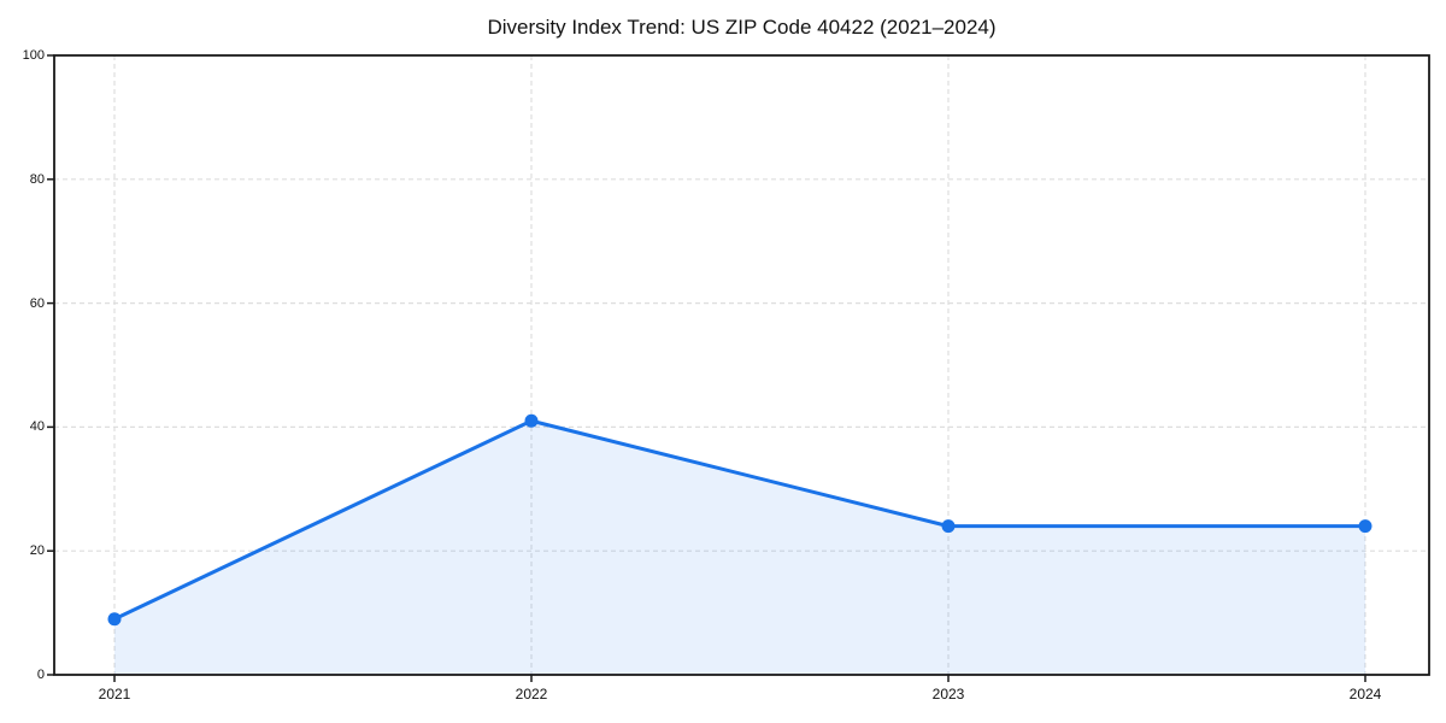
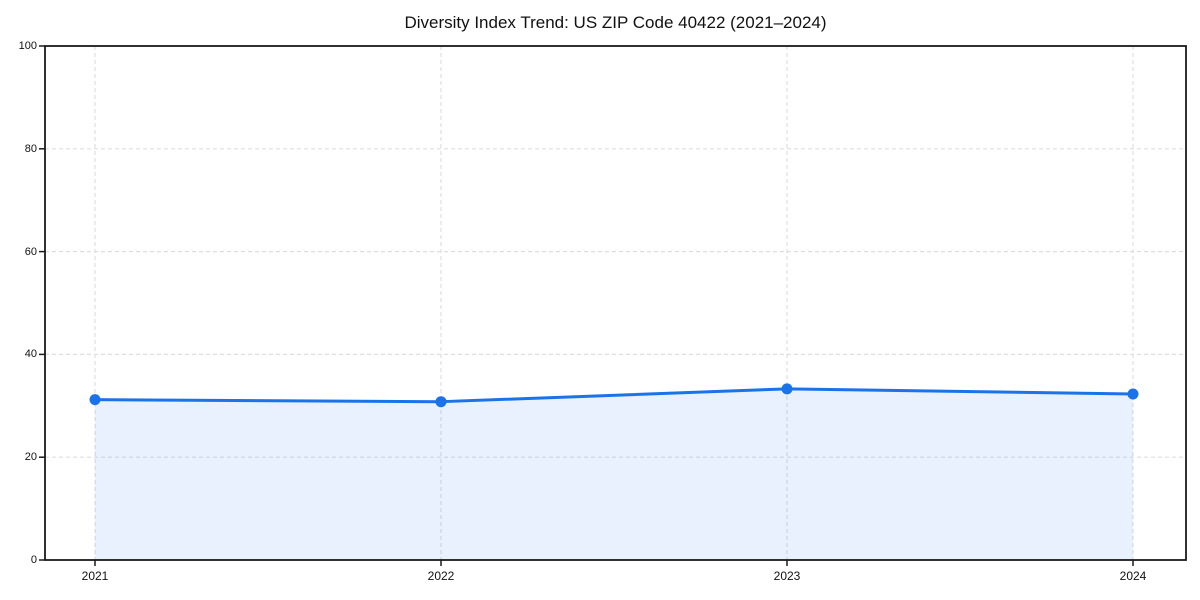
2021: 9 -> 31
2022: 41 -> 31
2023: 24 -> 33
2024: 24 -> 32
